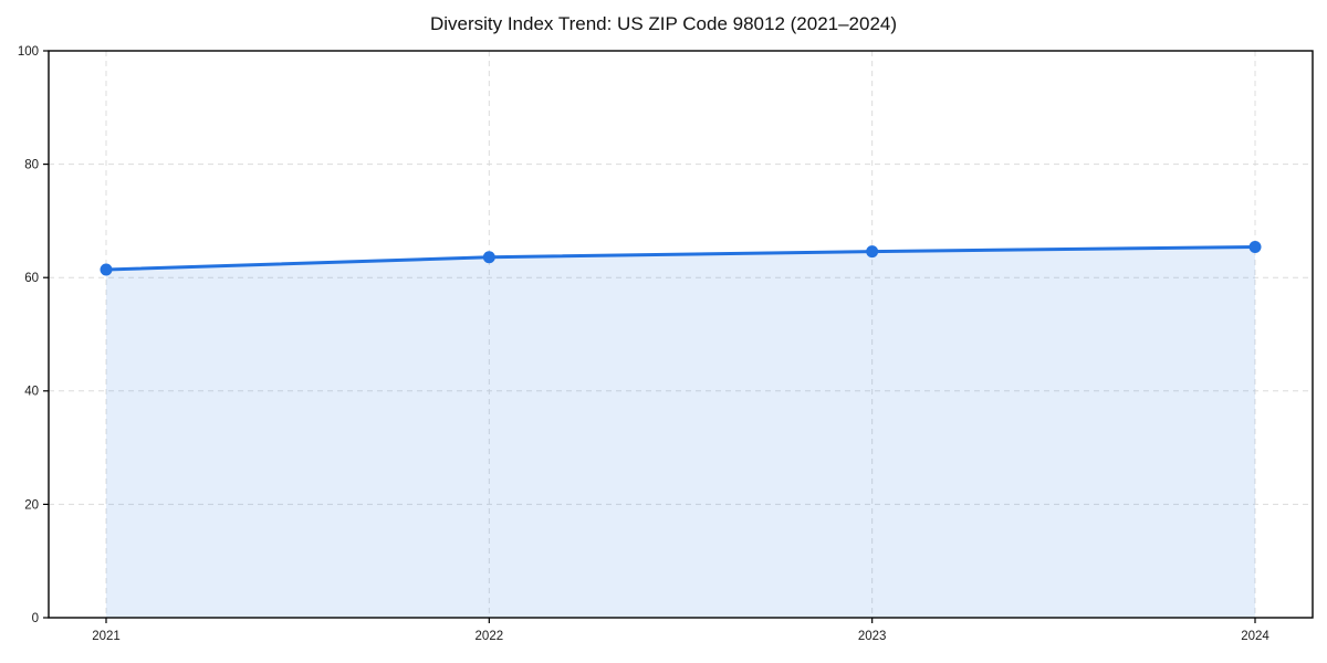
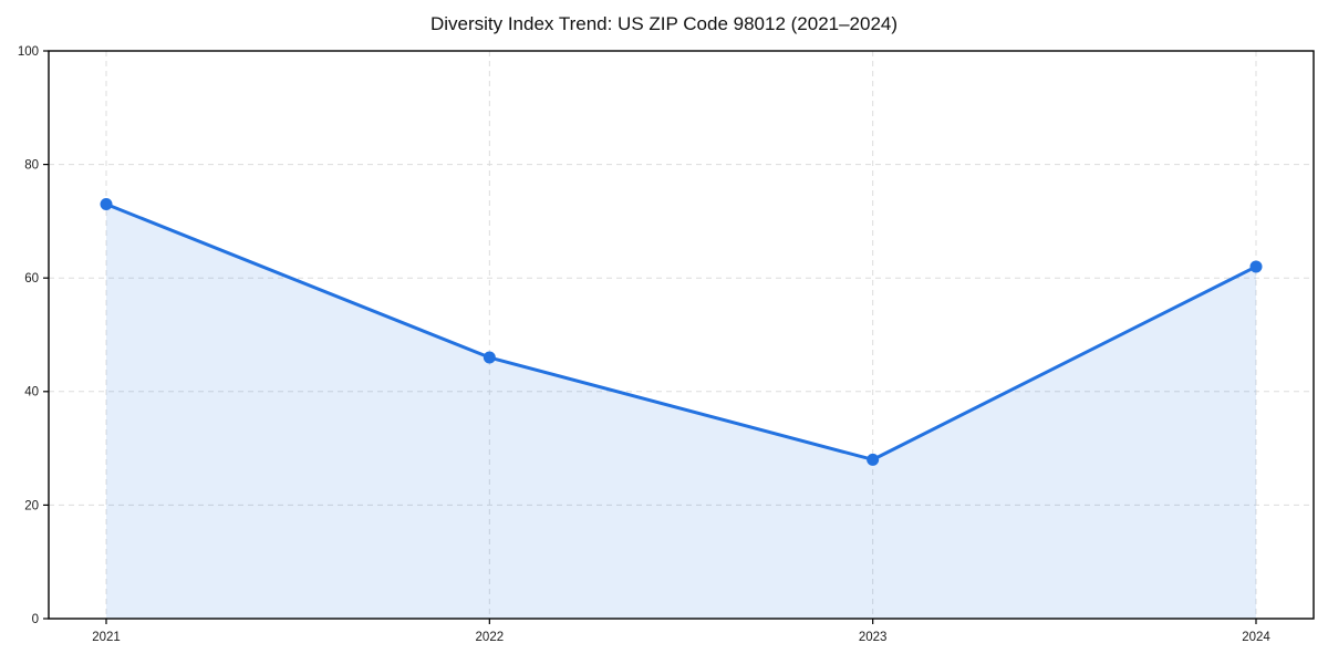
2021: 61 -> 73
2022: 64 -> 46
2023: 65 -> 28
2024: 65 -> 62
